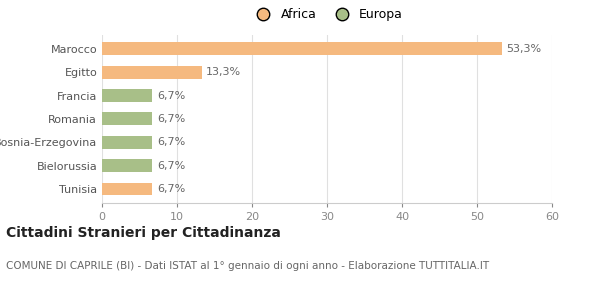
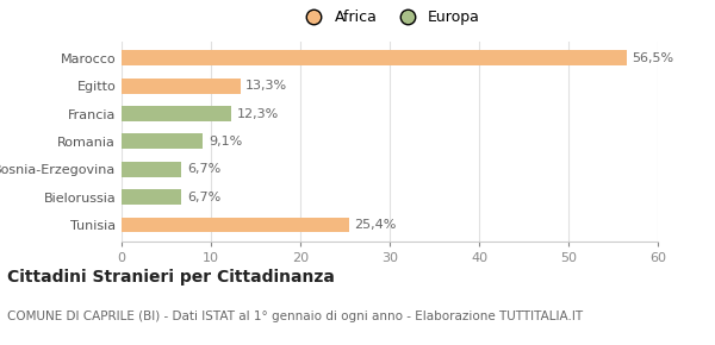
Marocco: 53,3% -> 56,5%
Francia: 6,7% -> 12,3%
Romania: 6,7% -> 9,1%
Tunisia: 6,7% -> 25,4%
